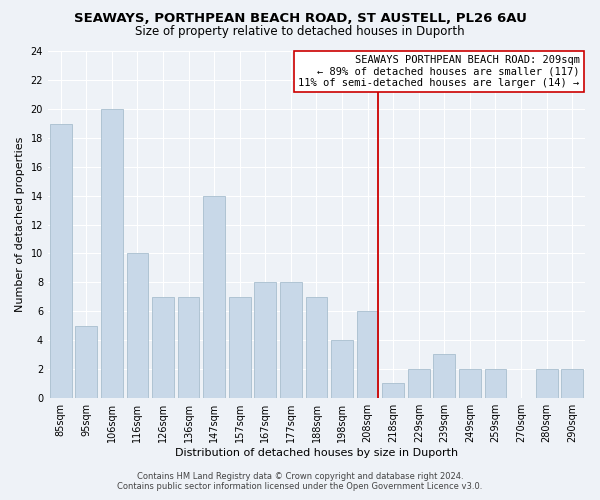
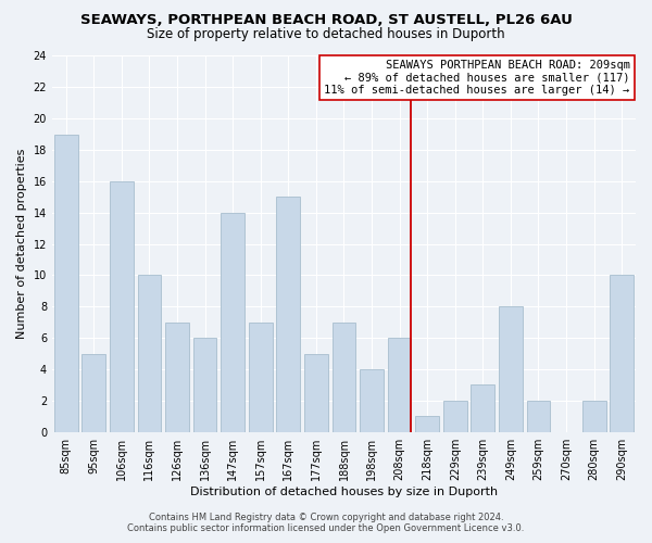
106sqm: 20 -> 16
136sqm: 7 -> 6
167sqm: 8 -> 15
177sqm: 8 -> 5
249sqm: 2 -> 8
290sqm: 2 -> 10
